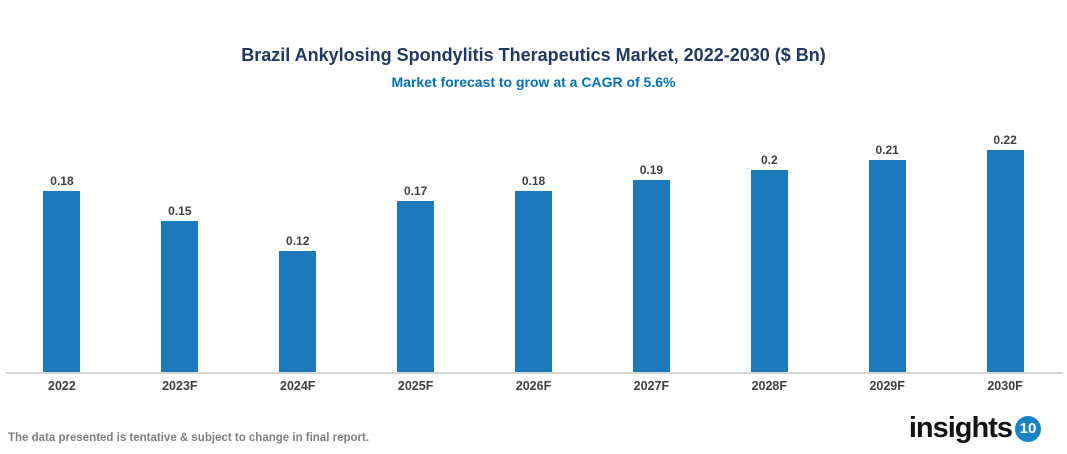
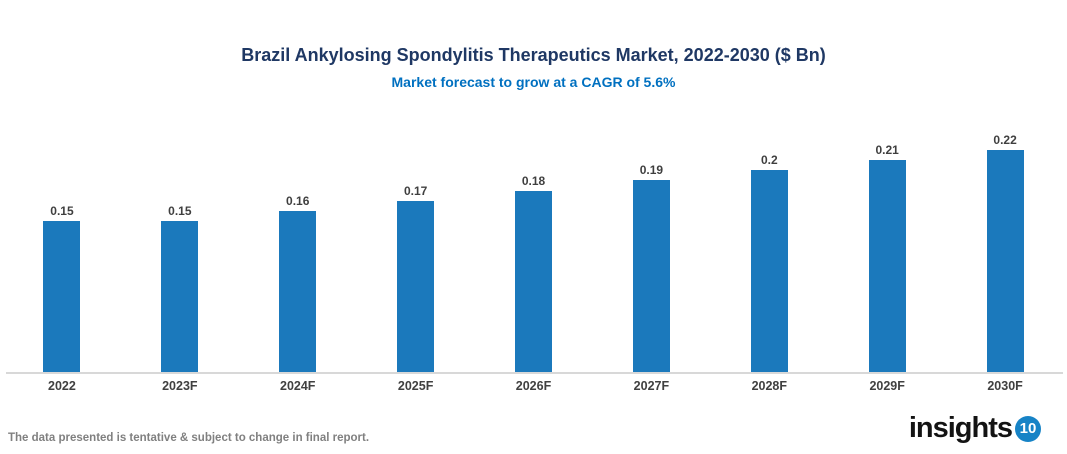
2022: 0.18 -> 0.15
2024F: 0.12 -> 0.16
